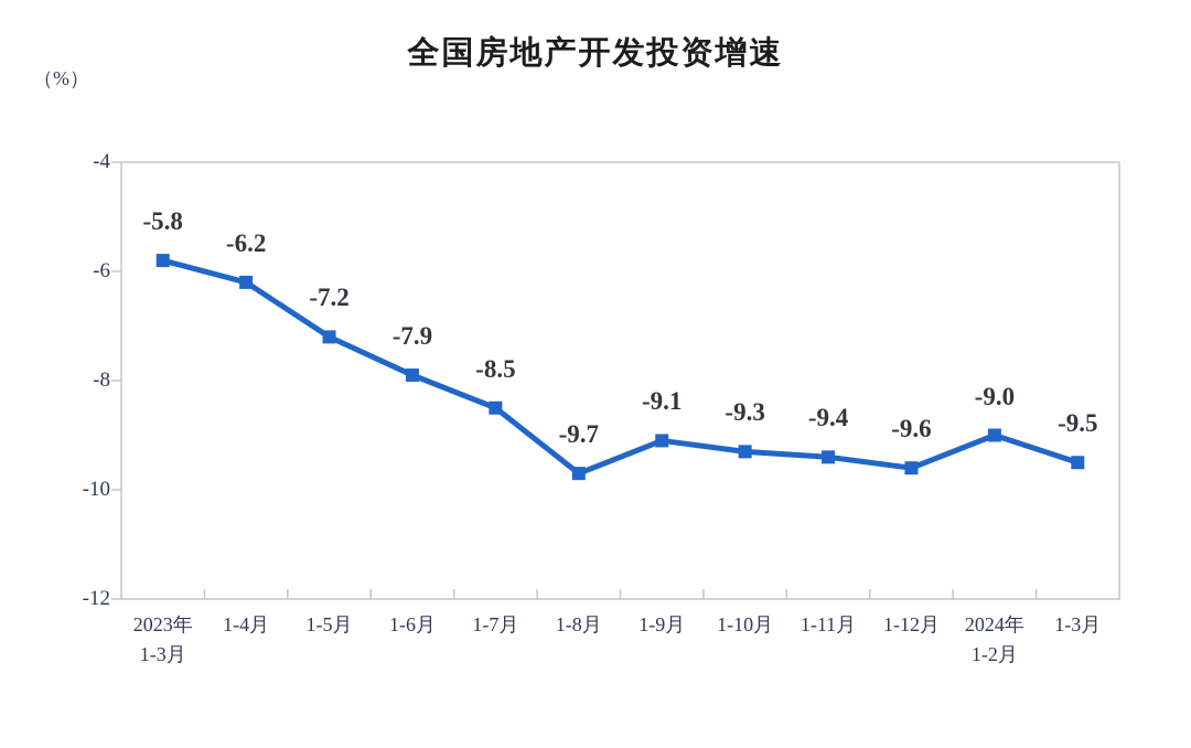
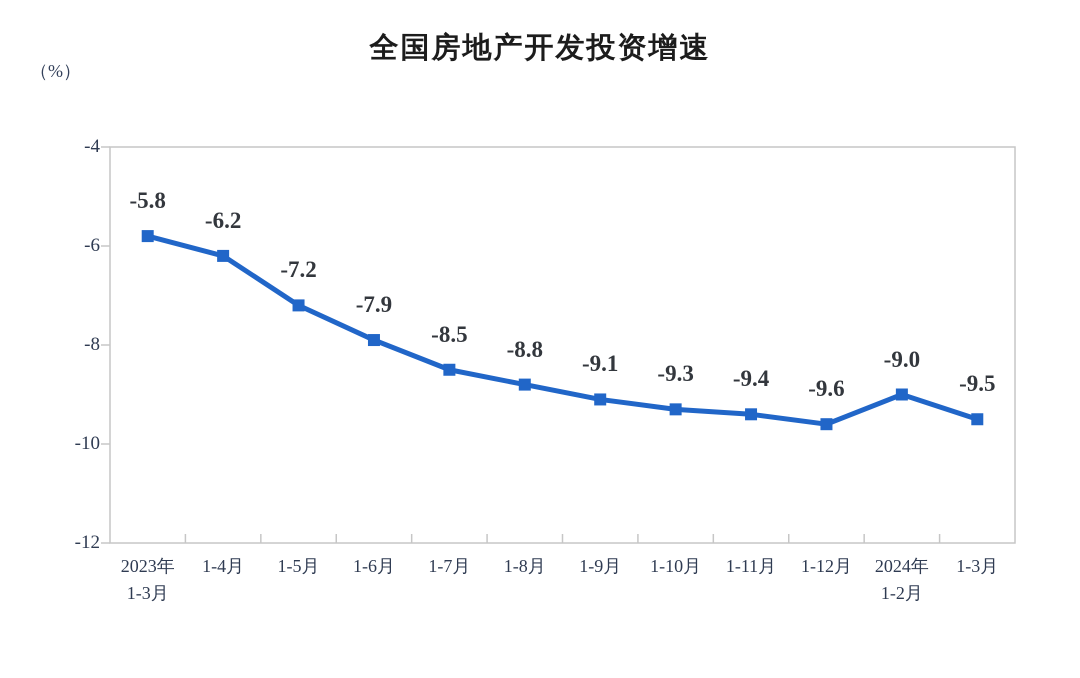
1-8月: -9.7 -> -8.8
